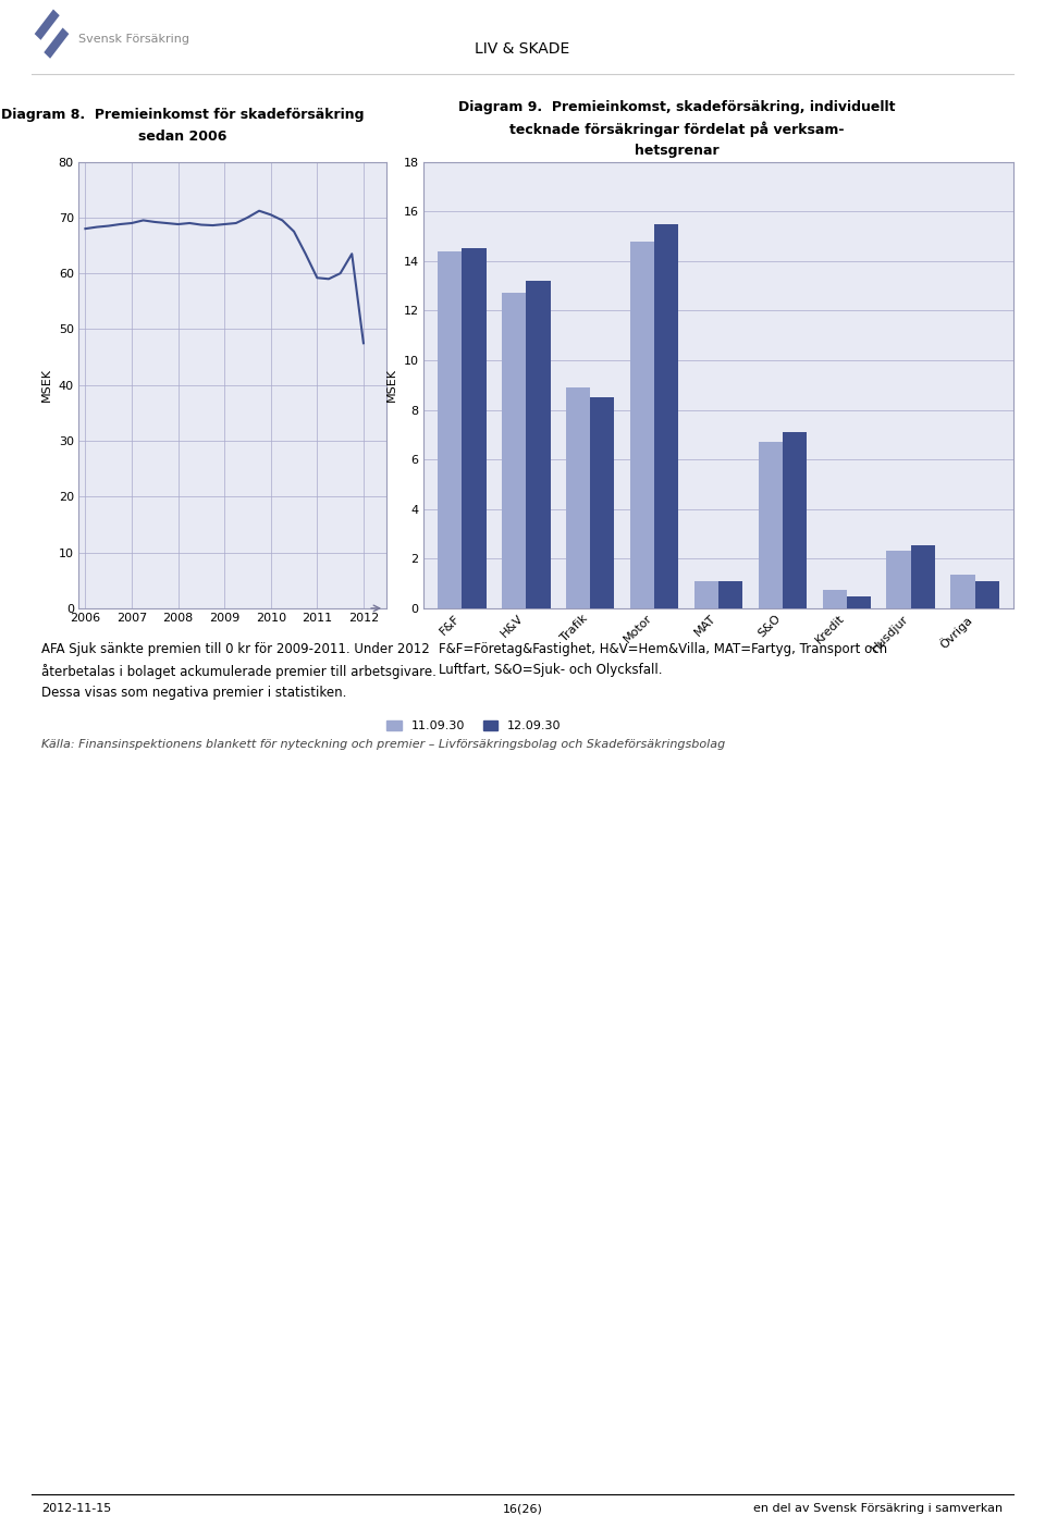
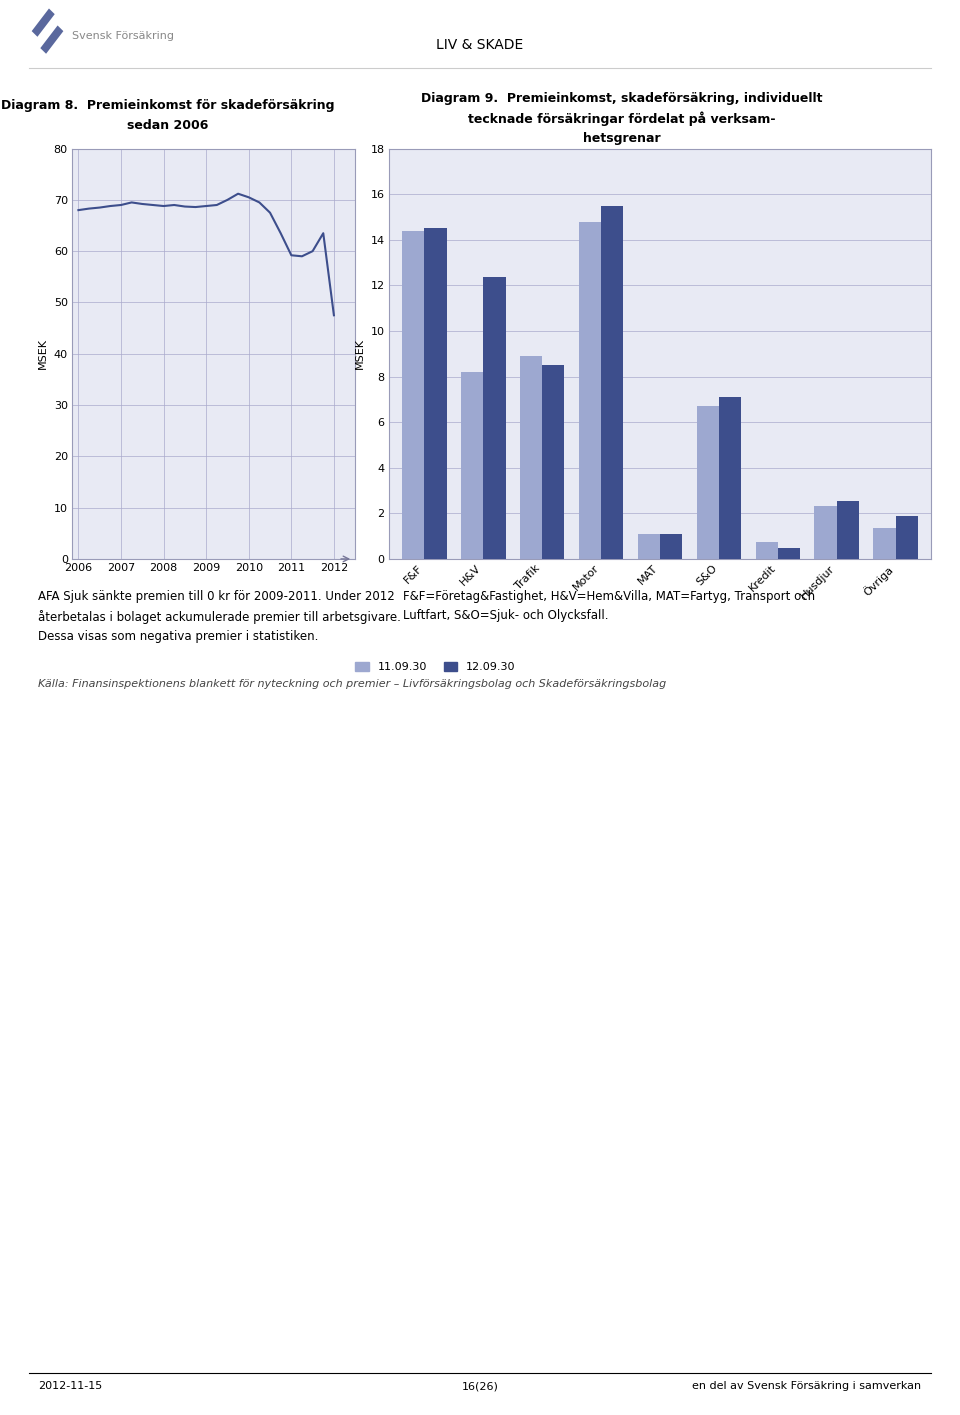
11.09.30/H&V: 12.70 -> 8.20
12.09.30/H&V: 13.20 -> 12.35
12.09.30/Övriga: 1.10 -> 1.90
